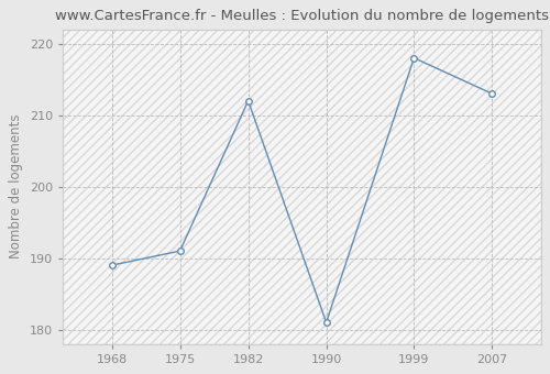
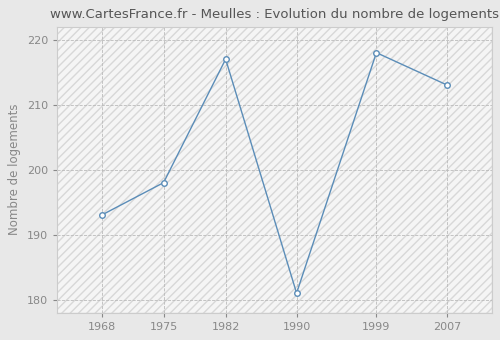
1968: 189 -> 193
1975: 191 -> 198
1982: 212 -> 217
